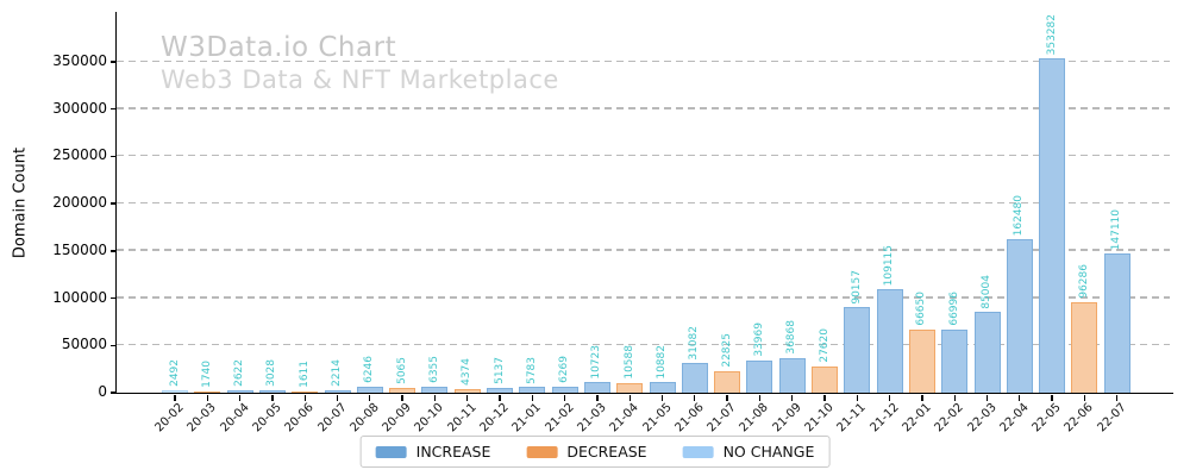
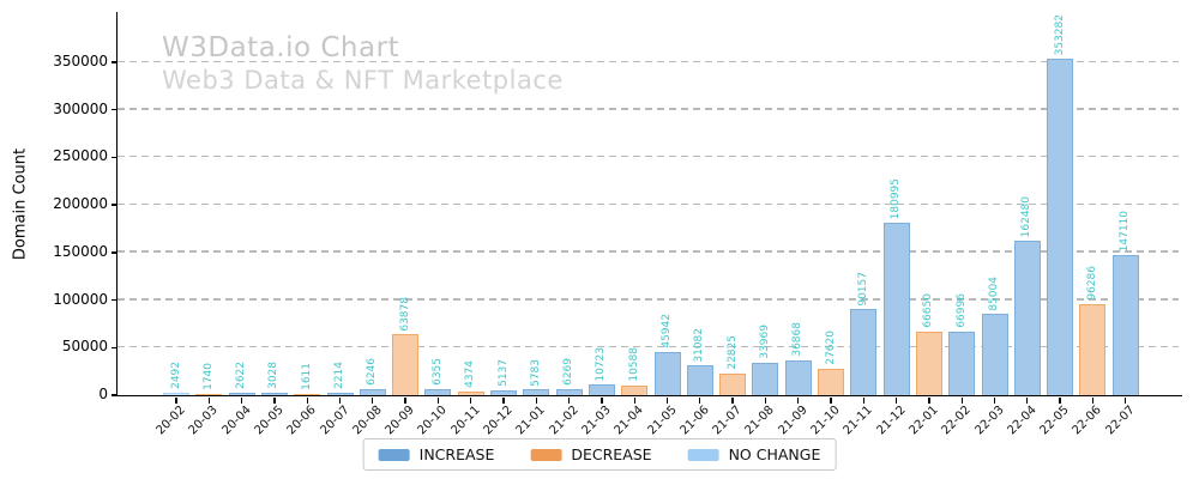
20-09: 5065 -> 63878
21-05: 10882 -> 45942
21-12: 109115 -> 180995
